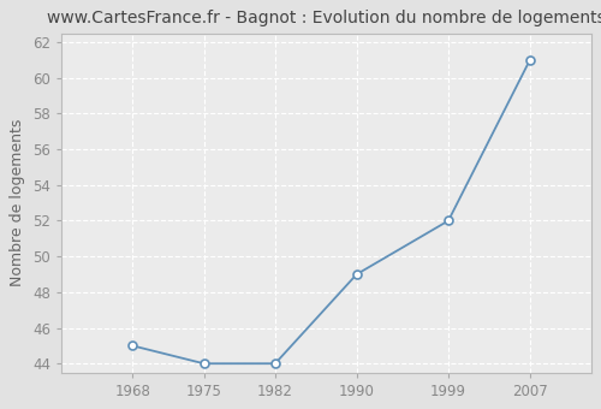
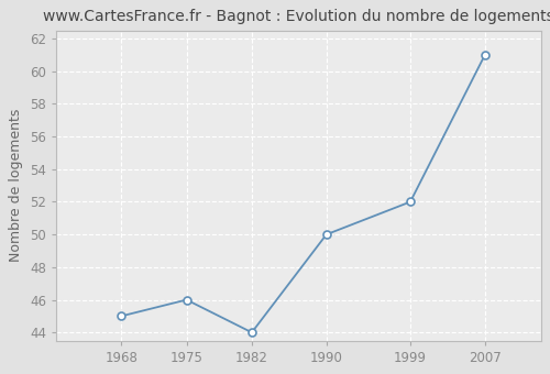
1975: 44 -> 46
1990: 49 -> 50
